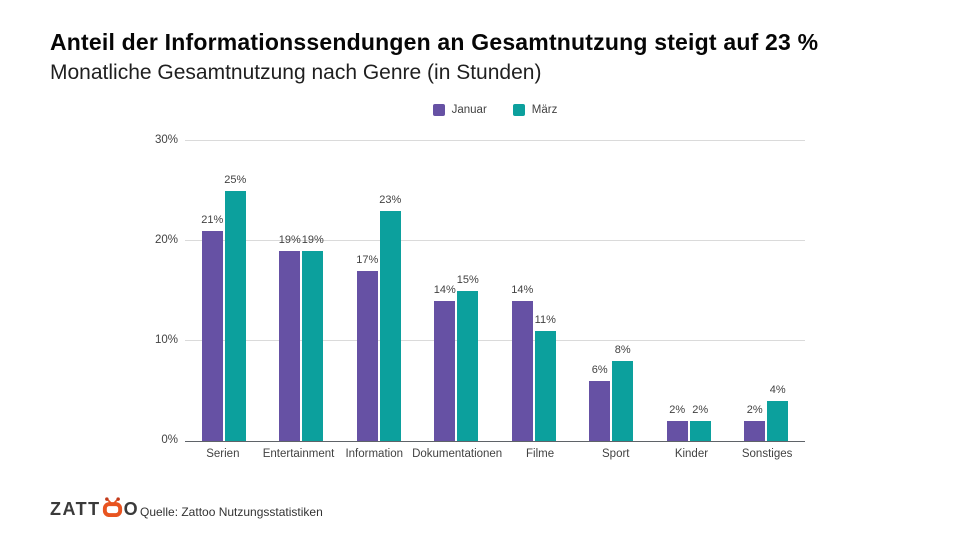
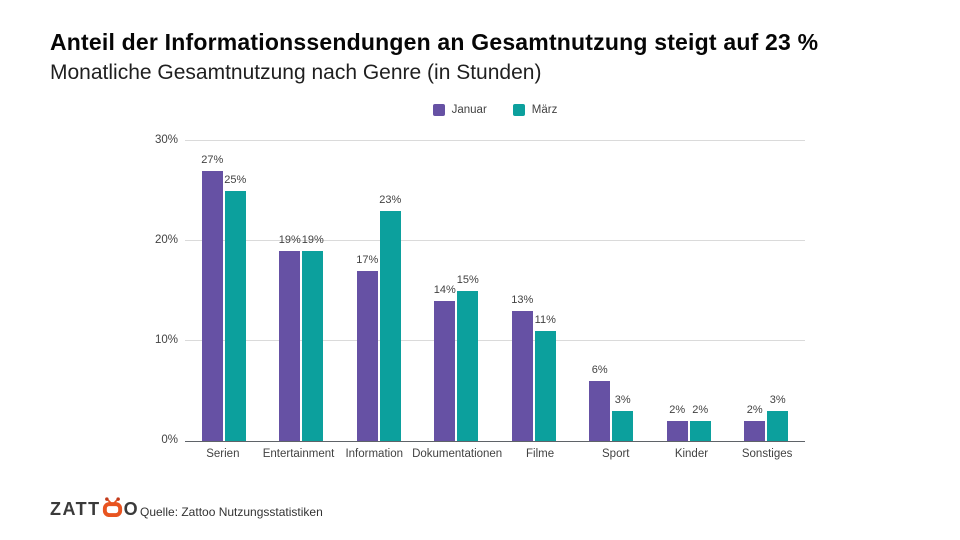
Januar/Serien: 21% -> 27%
Januar/Filme: 14% -> 13%
März/Sport: 8% -> 3%
März/Sonstiges: 4% -> 3%
